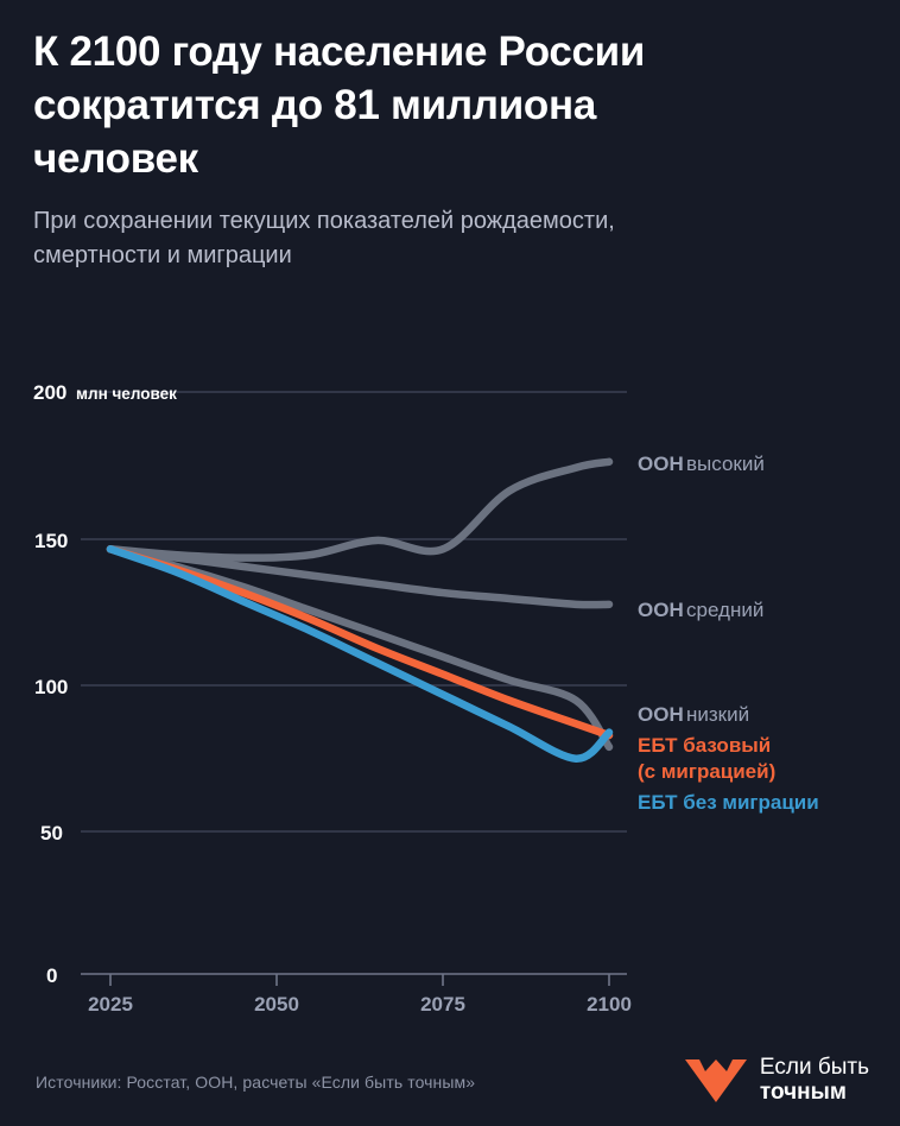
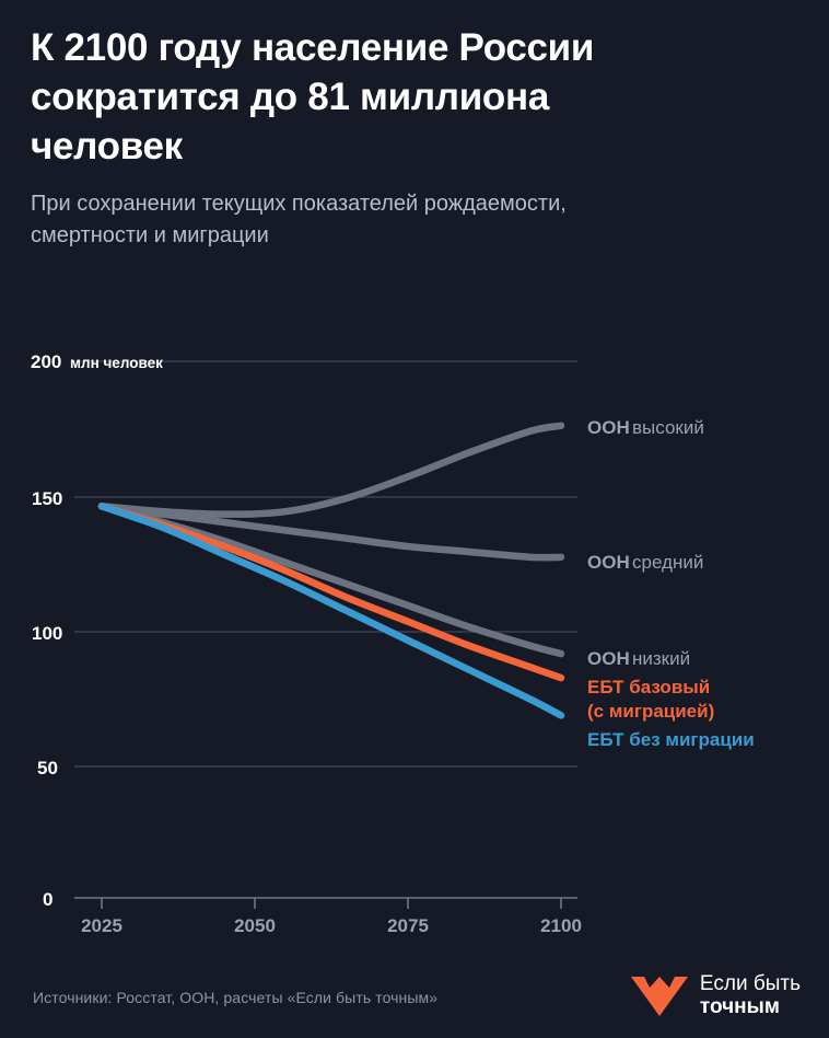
ООН высокий/2075: 146 -> 157
ООН низкий/2100: 78 -> 91
ЕБТ без миграции/2100: 83 -> 68
